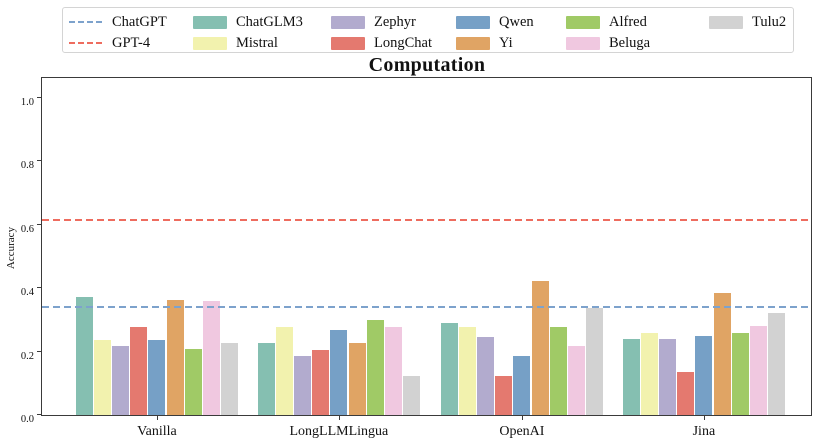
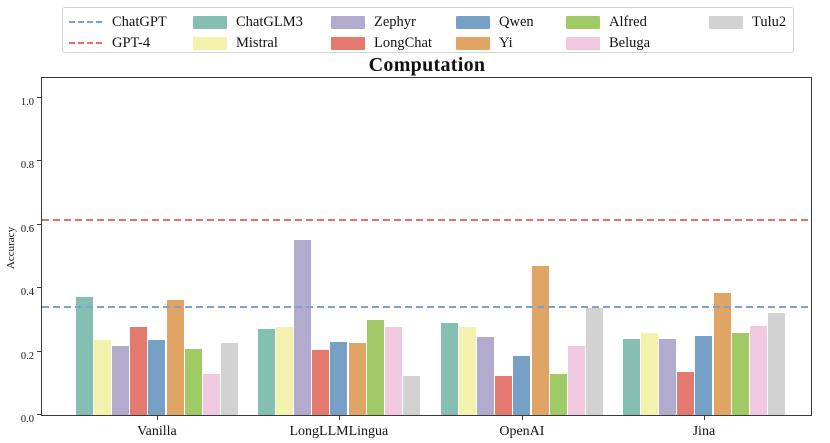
Beluga/Vanilla: 0.36 -> 0.13
ChatGLM3/LongLLMLingua: 0.23 -> 0.27
Zephyr/LongLLMLingua: 0.18 -> 0.55
Qwen/LongLLMLingua: 0.27 -> 0.23
Yi/OpenAI: 0.42 -> 0.47
Alfred/OpenAI: 0.28 -> 0.13
